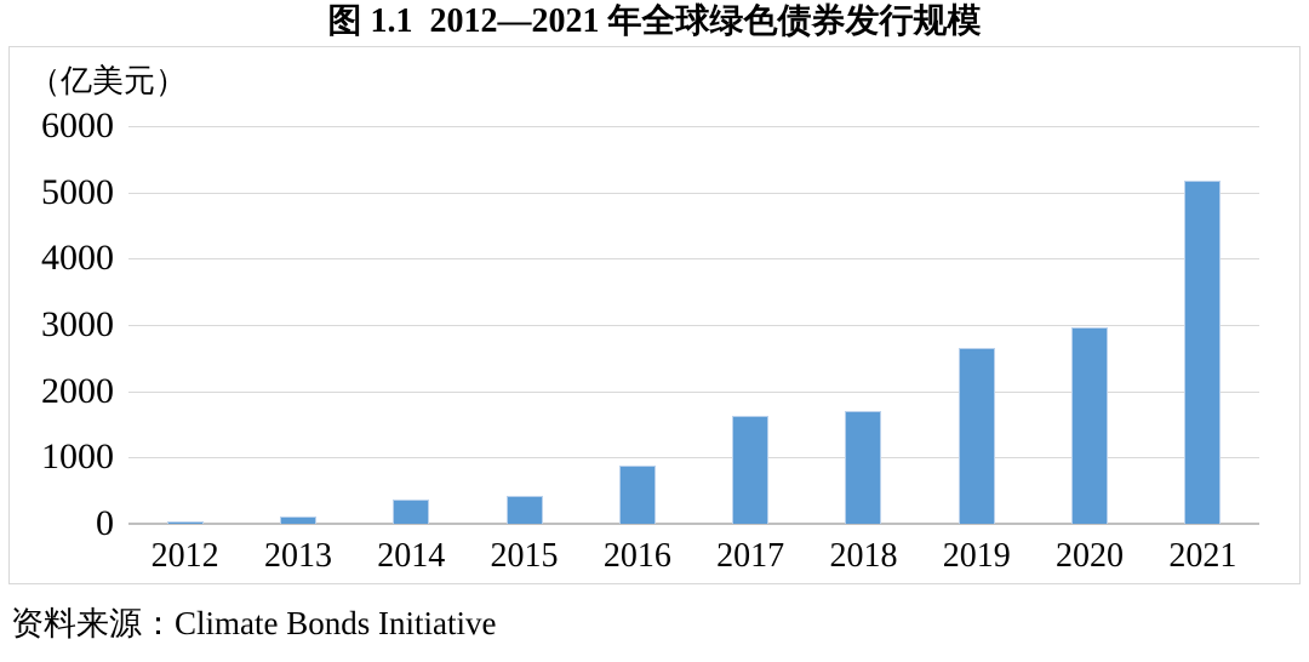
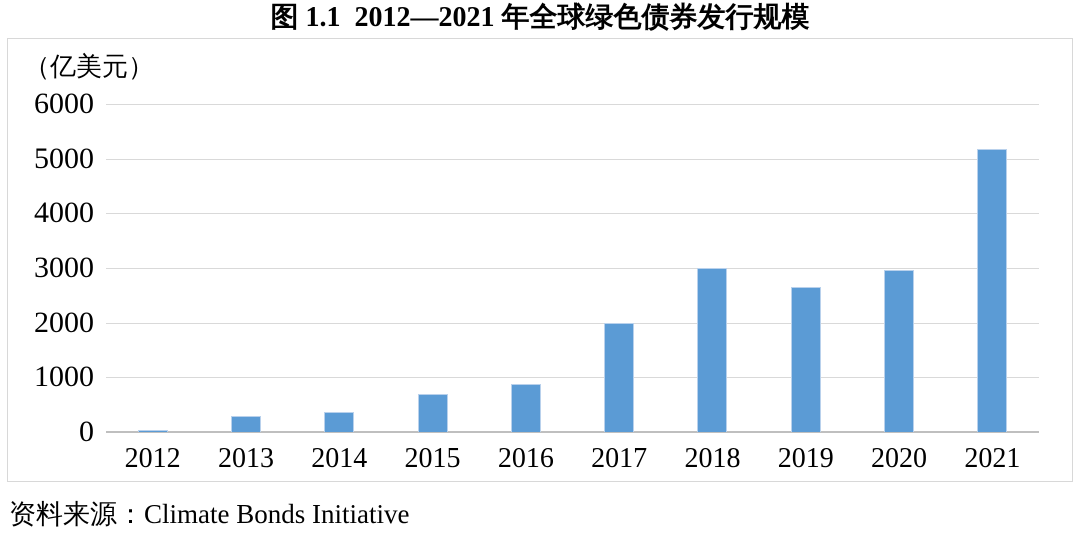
2013: 100 -> 300
2015: 400 -> 700
2017: 1600 -> 2000
2018: 1700 -> 3000
